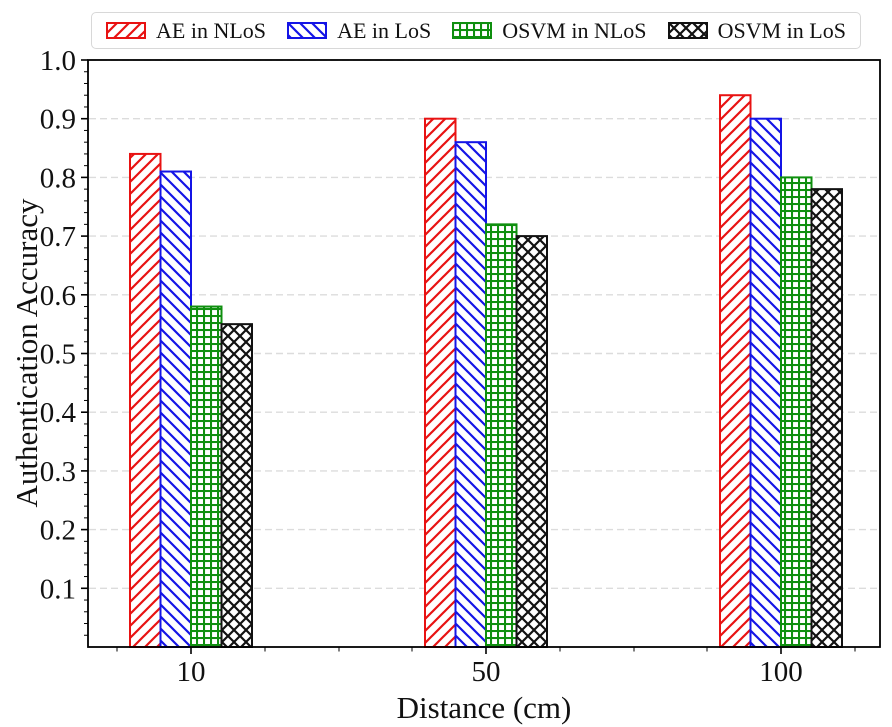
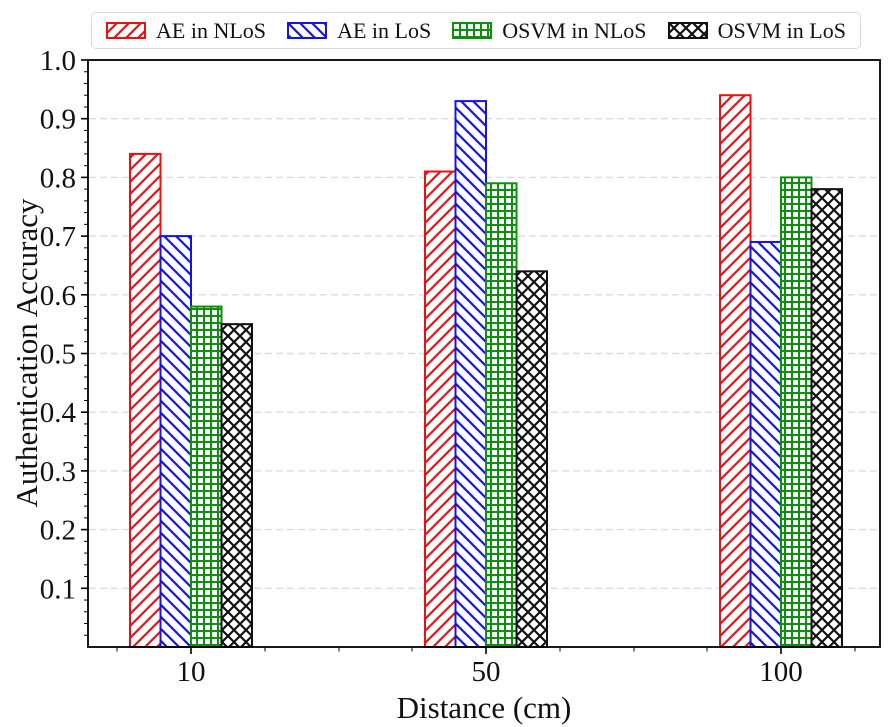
AE in LoS/10: 0.81 -> 0.70
AE in NLoS/50: 0.90 -> 0.81
AE in LoS/50: 0.86 -> 0.93
OSVM in NLoS/50: 0.72 -> 0.79
OSVM in LoS/50: 0.70 -> 0.64
AE in LoS/100: 0.90 -> 0.69
